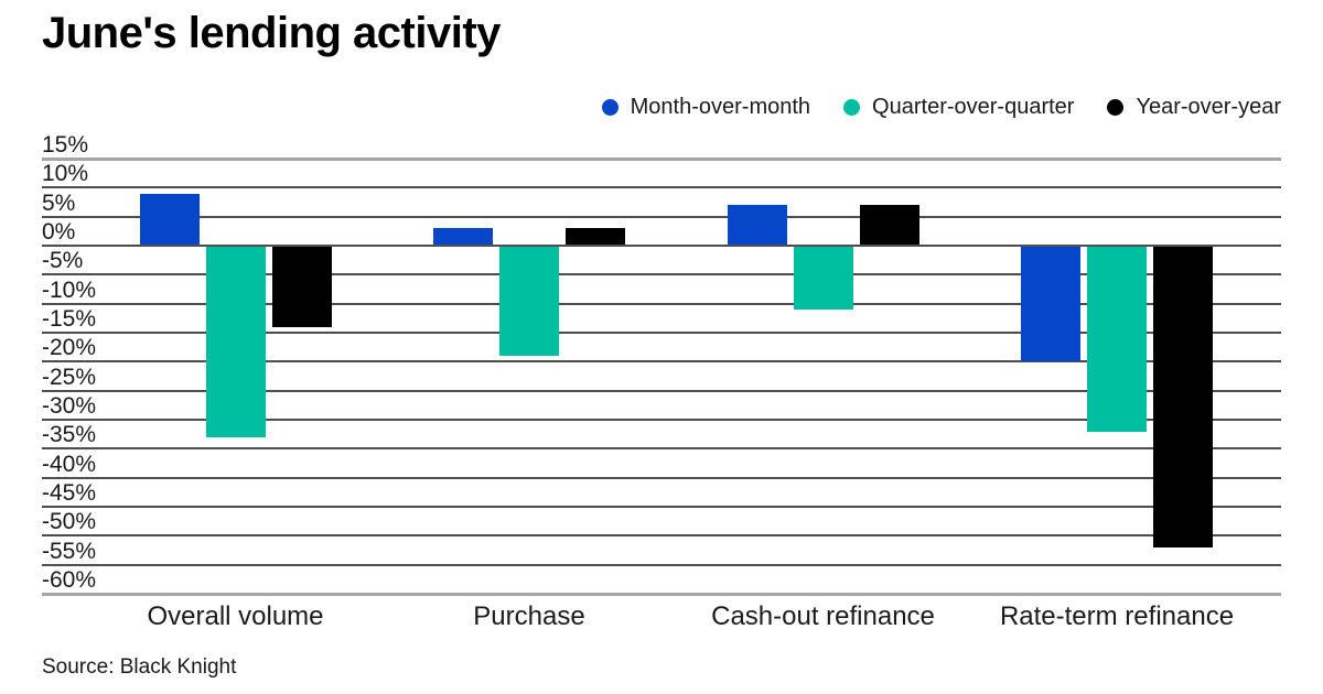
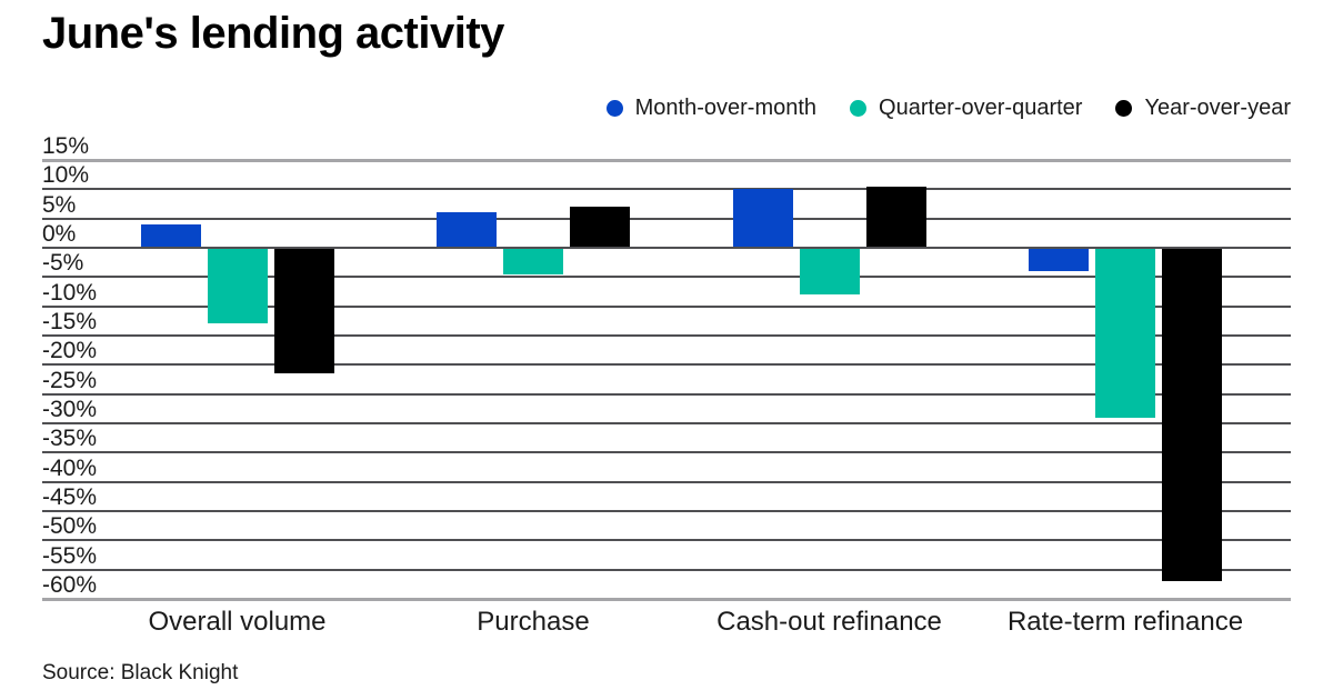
Month-over-month/Overall volume: 9% -> 4%
Quarter-over-quarter/Overall volume: -33% -> -13%
Year-over-year/Overall volume: -14% -> -22%
Month-over-month/Purchase: 3% -> 6%
Quarter-over-quarter/Purchase: -19% -> -4%
Year-over-year/Purchase: 3% -> 7%
Month-over-month/Cash-out refinance: 7% -> 10%
Quarter-over-quarter/Cash-out refinance: -11% -> -8%
Year-over-year/Cash-out refinance: 7% -> 10%
Month-over-month/Rate-term refinance: -20% -> -4%
Quarter-over-quarter/Rate-term refinance: -32% -> -29%
Year-over-year/Rate-term refinance: -52% -> -57%
